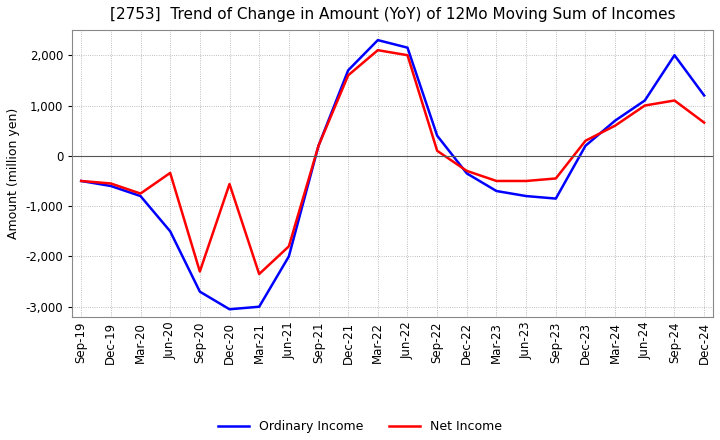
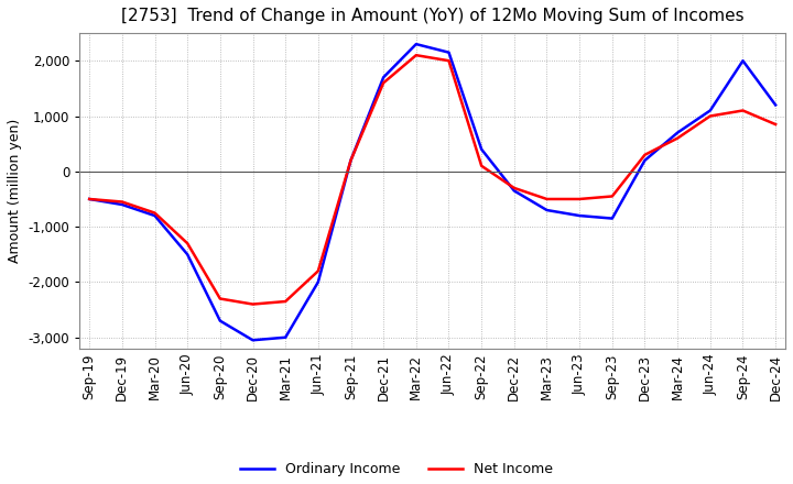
Net Income/Jun-20: -340 -> -1,300
Net Income/Dec-20: -560 -> -2,400
Net Income/Dec-24: 660 -> 850
